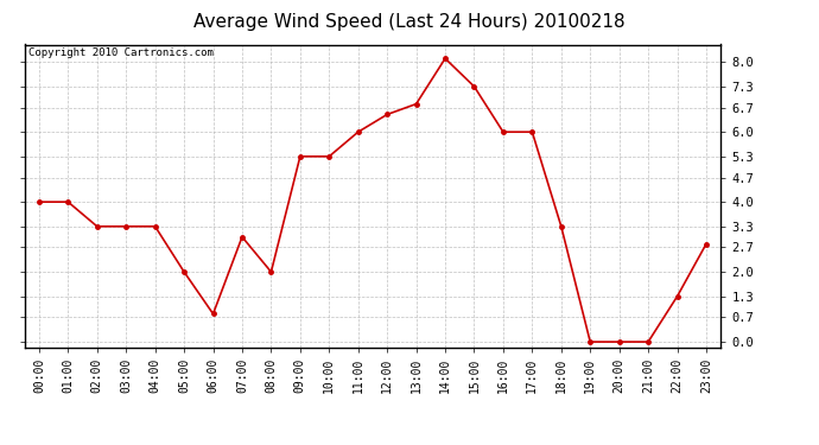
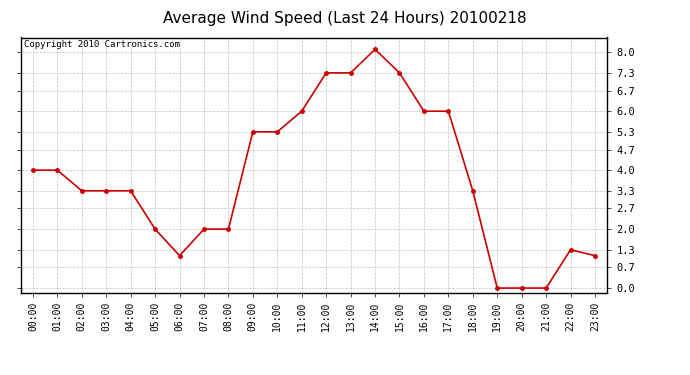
06:00: 0.8 -> 1.1
07:00: 3.0 -> 2.0
12:00: 6.5 -> 7.3
13:00: 6.8 -> 7.3
23:00: 2.8 -> 1.1
